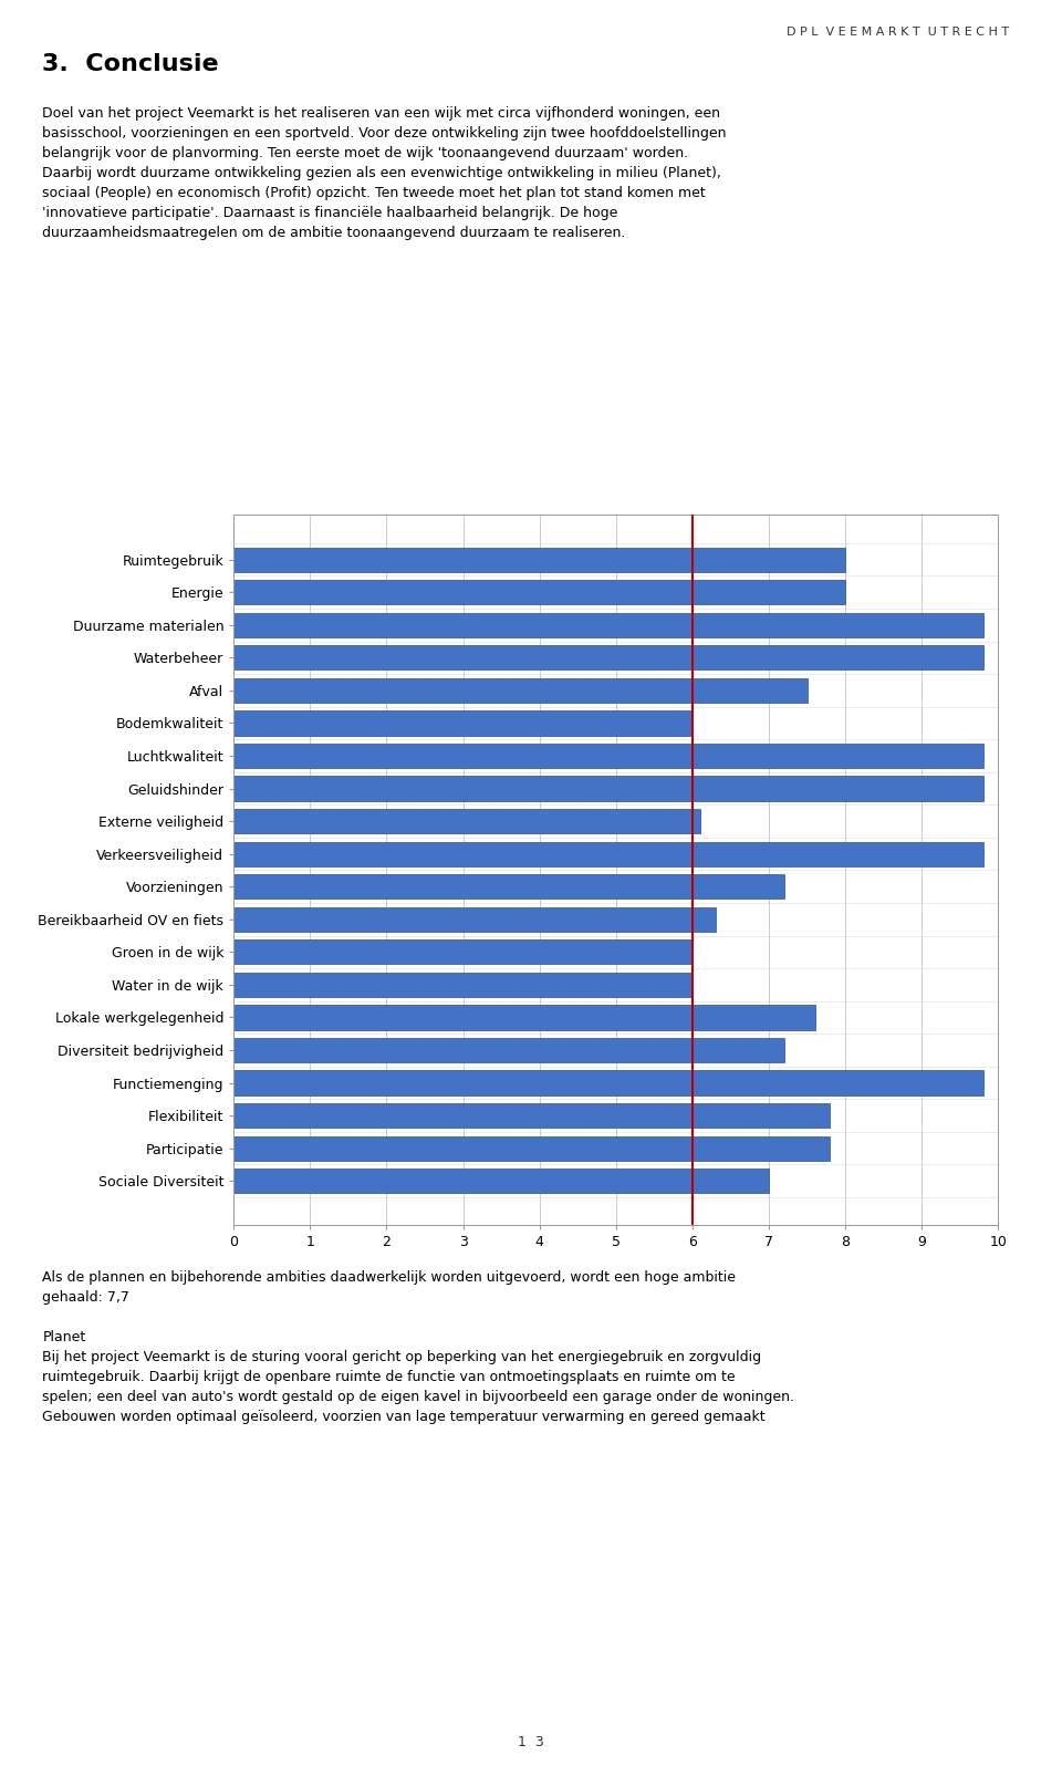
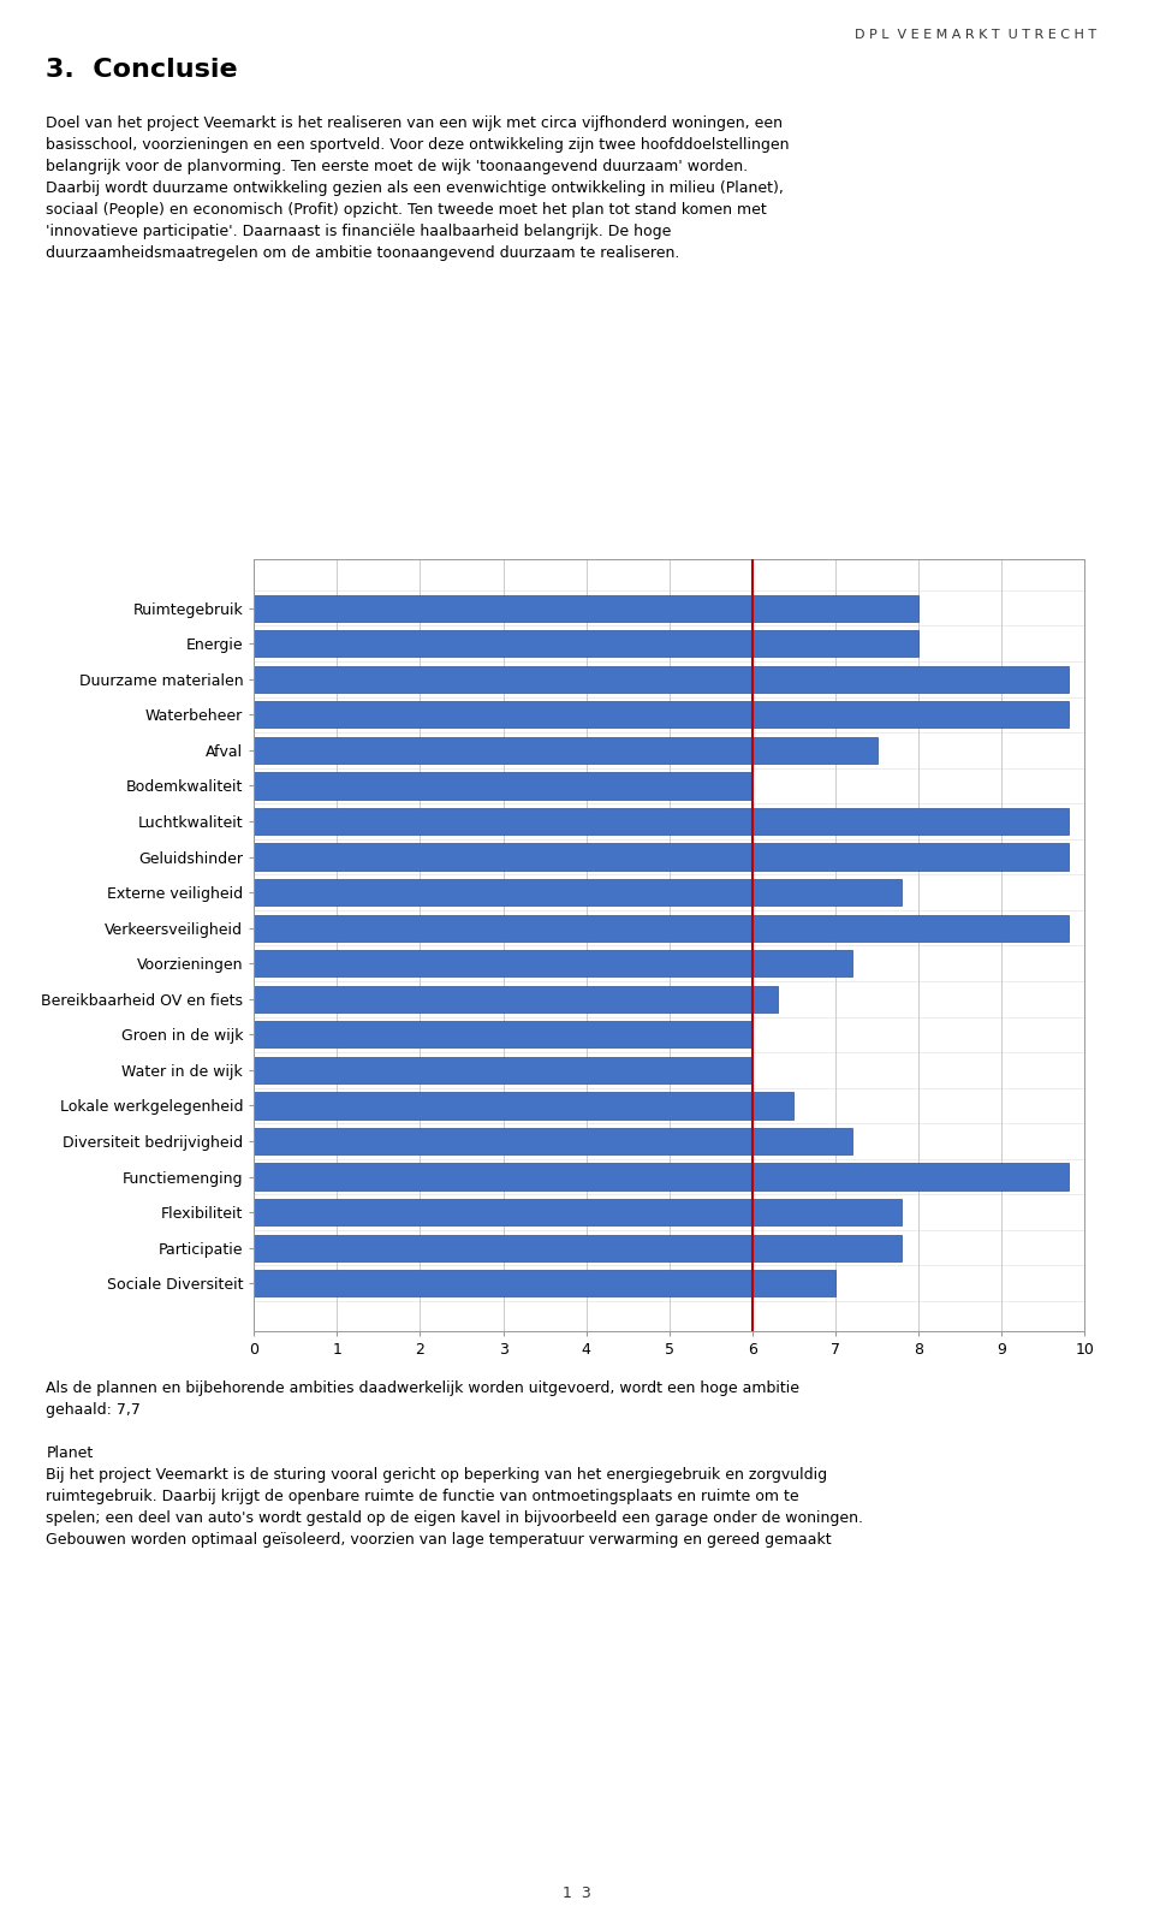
Externe veiligheid: 6.1 -> 7.8
Lokale werkgelegenheid: 7.6 -> 6.5
